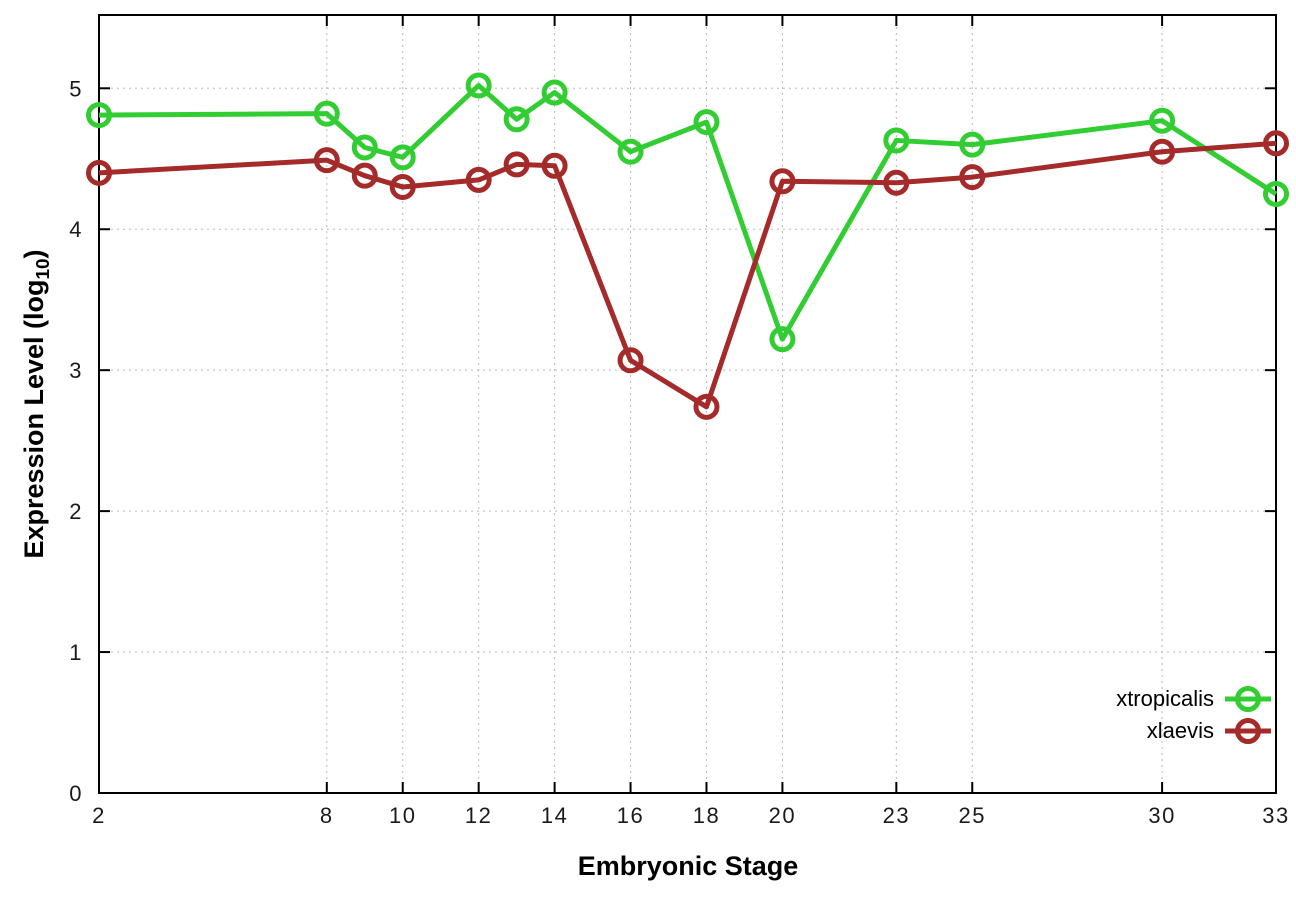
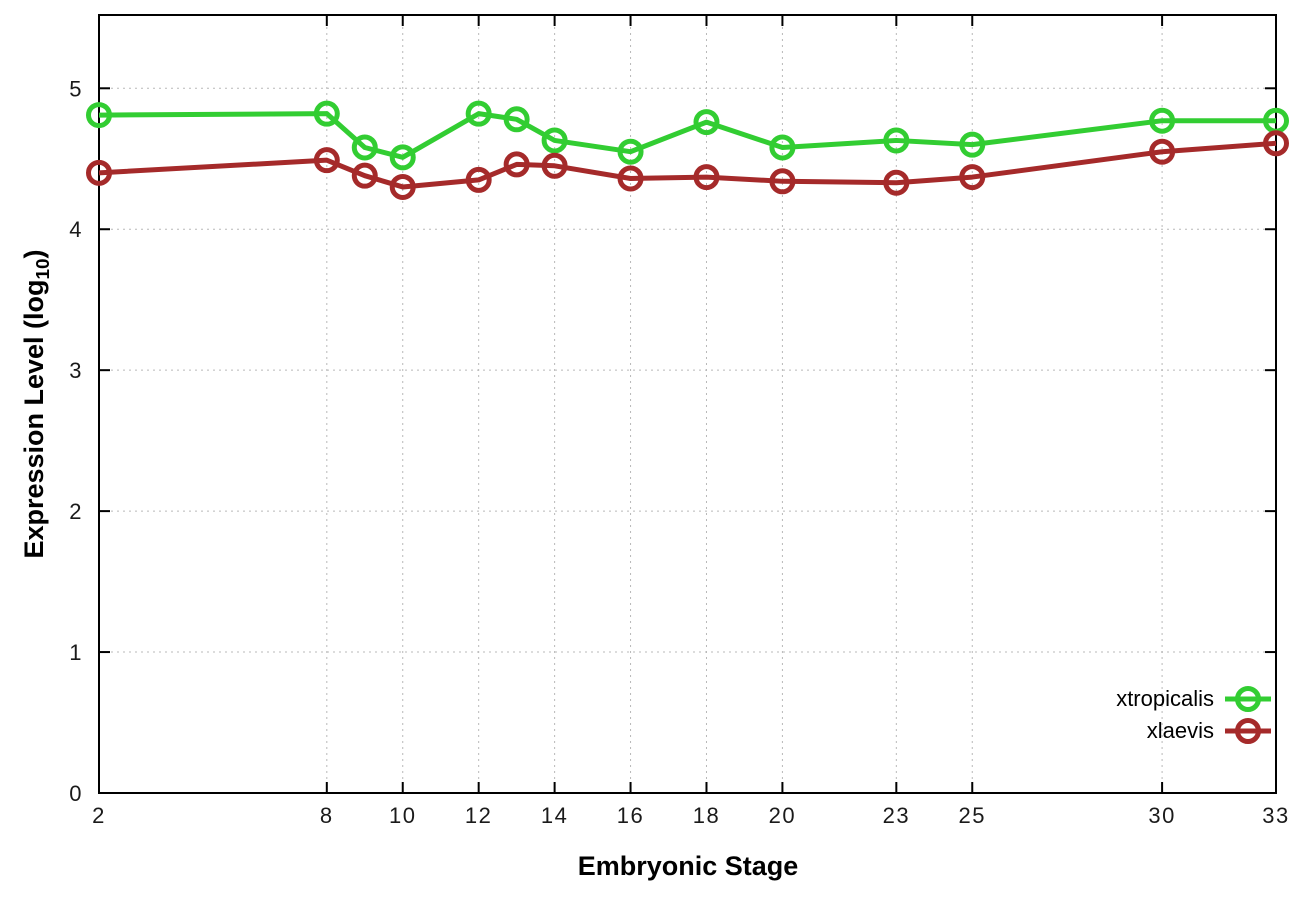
xtropicalis/12: 5.02 -> 4.82
xtropicalis/14: 4.97 -> 4.63
xlaevis/16: 3.07 -> 4.36
xlaevis/18: 2.74 -> 4.37
xtropicalis/20: 3.22 -> 4.58
xtropicalis/33: 4.25 -> 4.77
